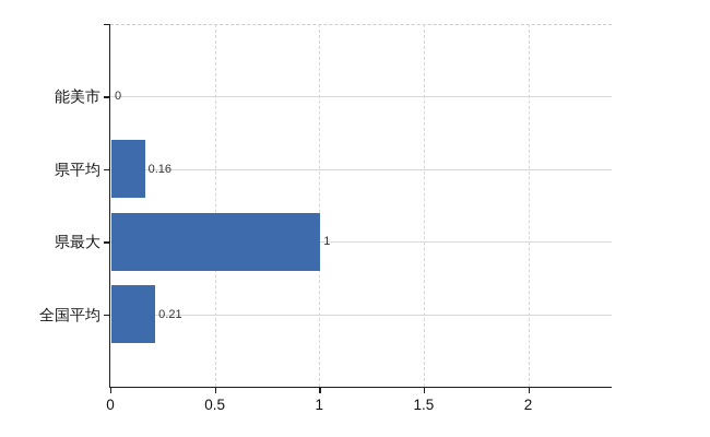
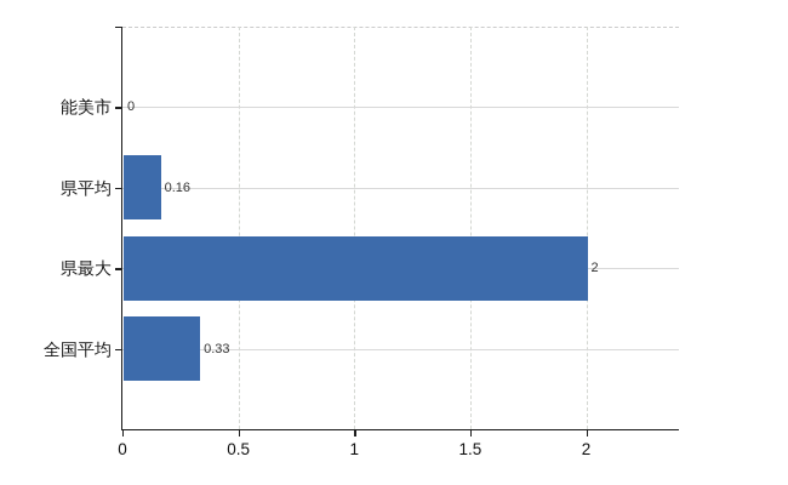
県最大: 1 -> 2
全国平均: 0.21 -> 0.33
